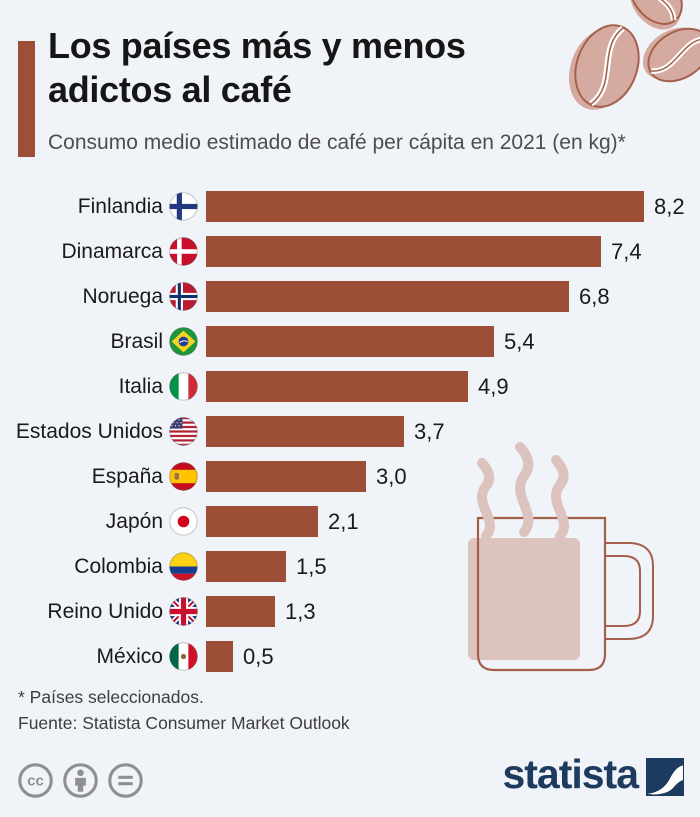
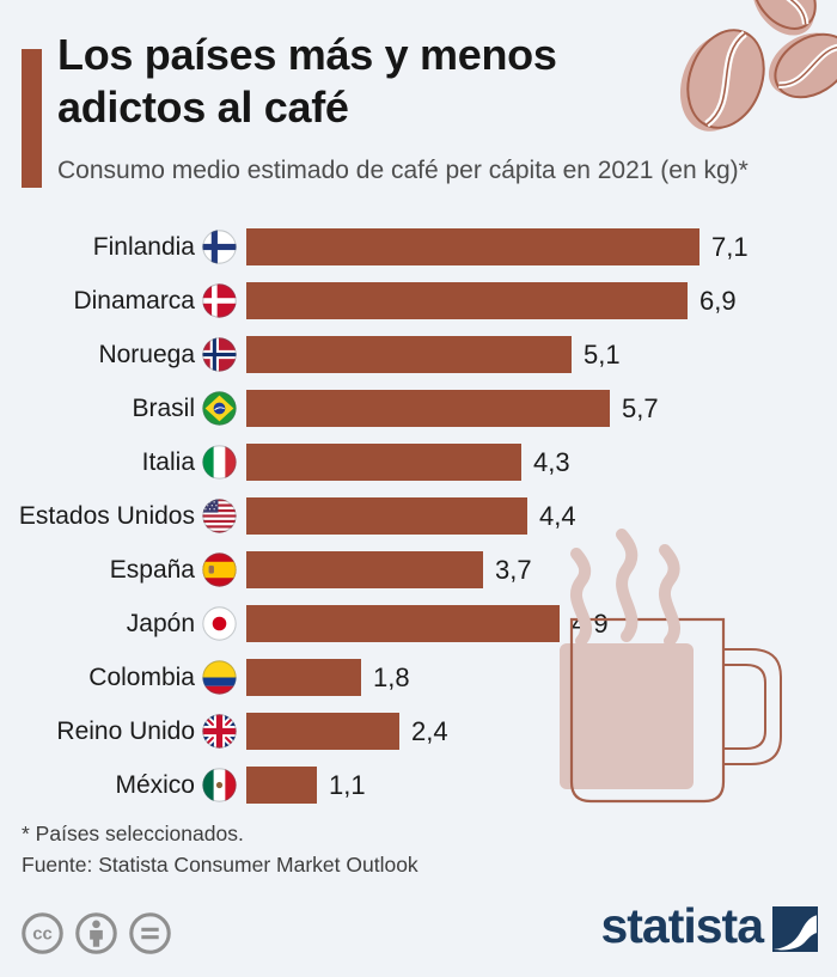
Finlandia: 8,2 -> 7,1
Dinamarca: 7,4 -> 6,9
Noruega: 6,8 -> 5,1
Brasil: 5,4 -> 5,7
Italia: 4,9 -> 4,3
Estados Unidos: 3,7 -> 4,4
España: 3,0 -> 3,7
Japón: 2,1 -> 4,9
Colombia: 1,5 -> 1,8
Reino Unido: 1,3 -> 2,4
México: 0,5 -> 1,1
